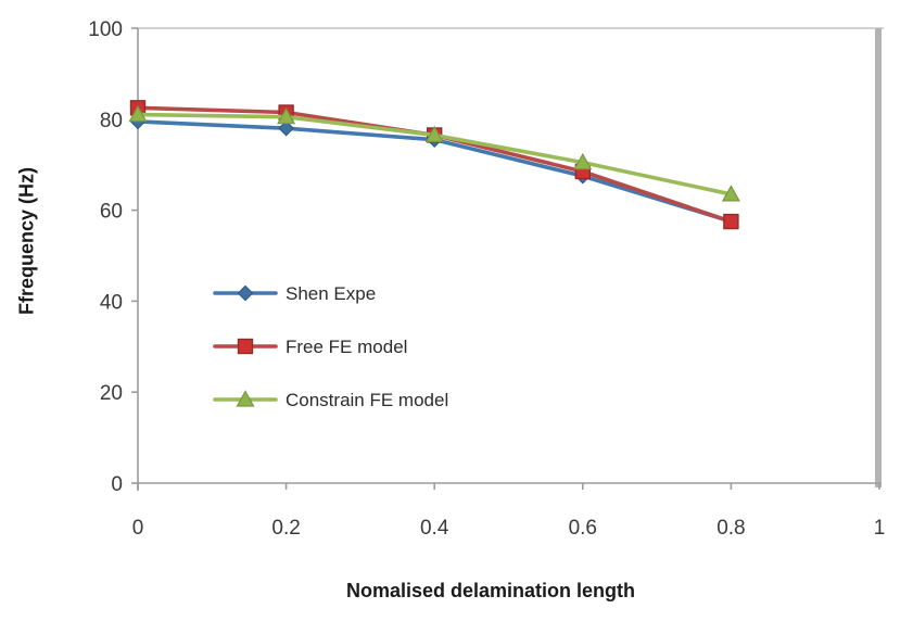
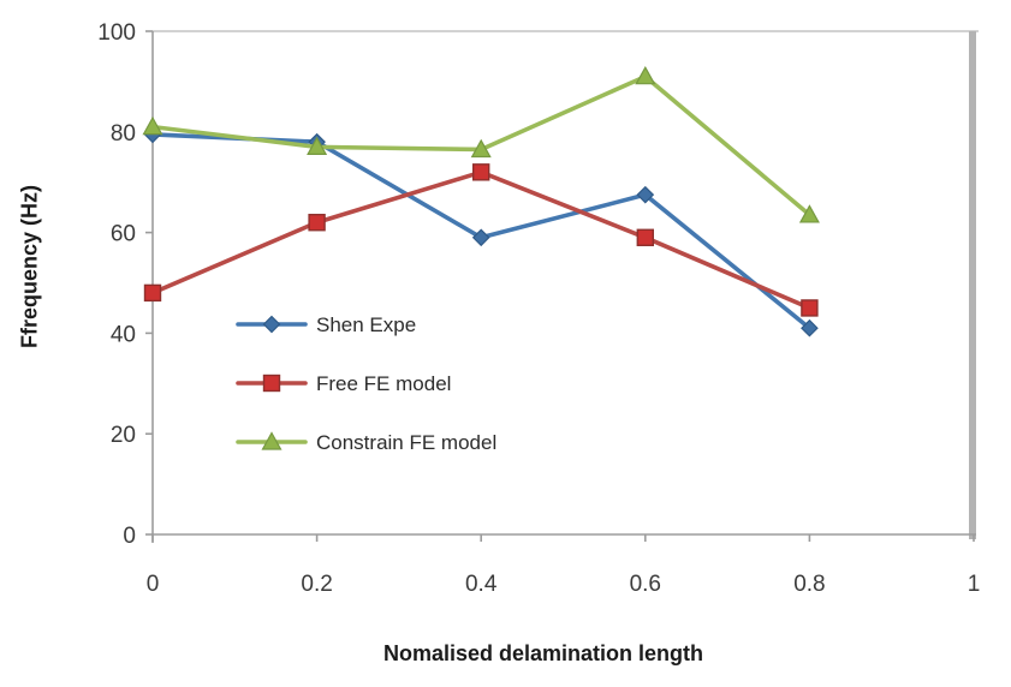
Free FE model/0: 82 -> 48
Free FE model/0.2: 82 -> 62
Constrain FE model/0.2: 80 -> 77
Shen Expe/0.4: 76 -> 59
Free FE model/0.4: 76 -> 72
Free FE model/0.6: 68 -> 59
Constrain FE model/0.6: 70 -> 91
Shen Expe/0.8: 58 -> 41
Free FE model/0.8: 58 -> 45
